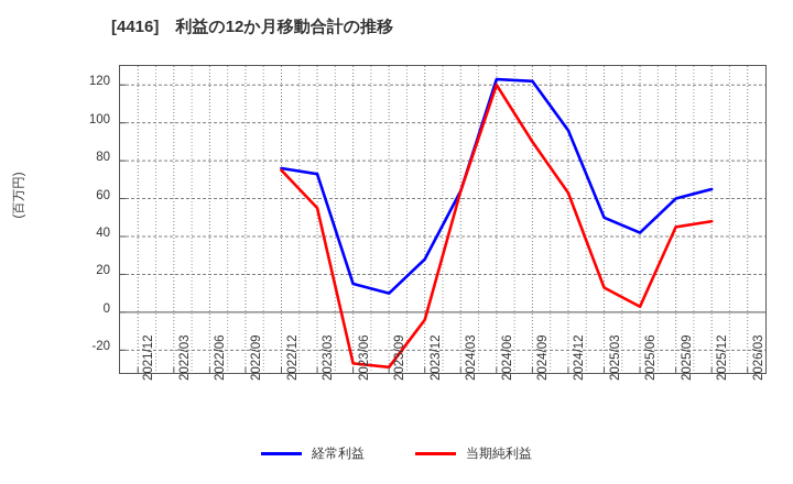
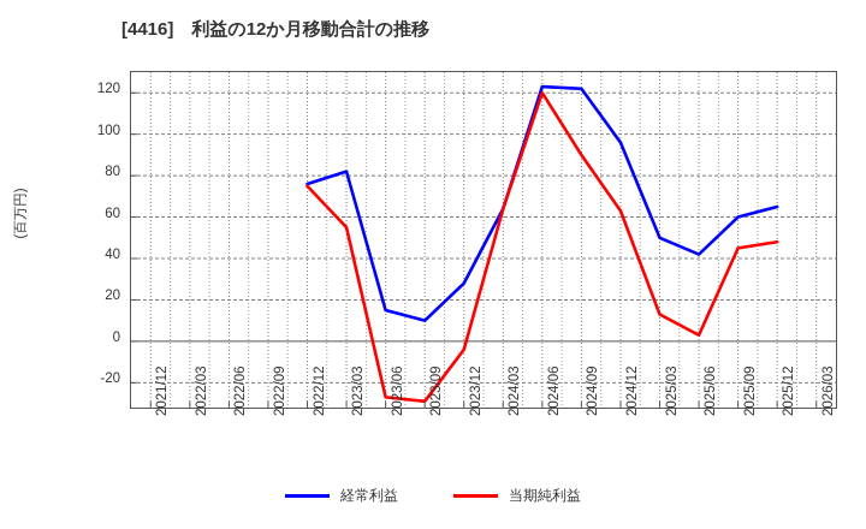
経常利益/2023/03: 73 -> 82
